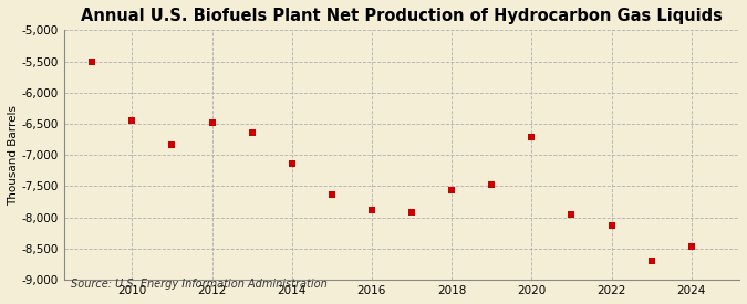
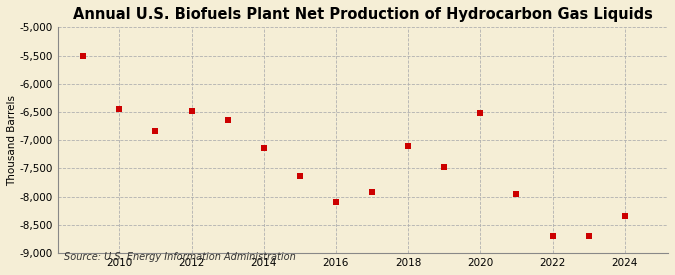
2016: -7,880 -> -8,100
2018: -7,560 -> -7,100
2020: -6,720 -> -6,520
2022: -8,130 -> -8,700
2024: -8,460 -> -8,340
